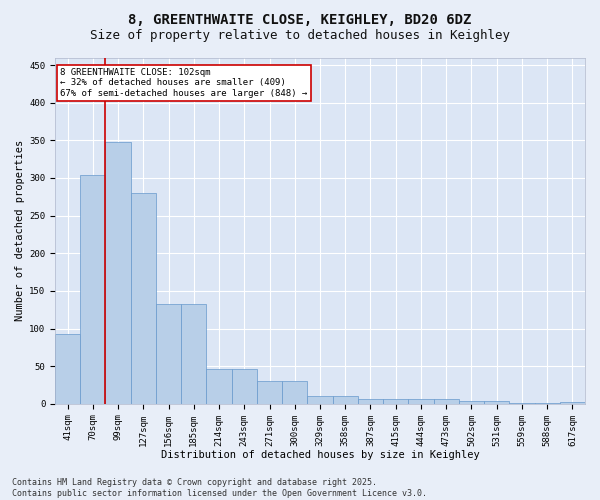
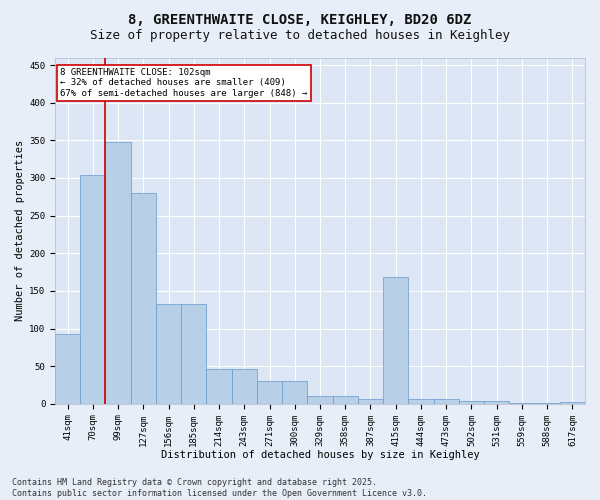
415sqm: 7 -> 168
